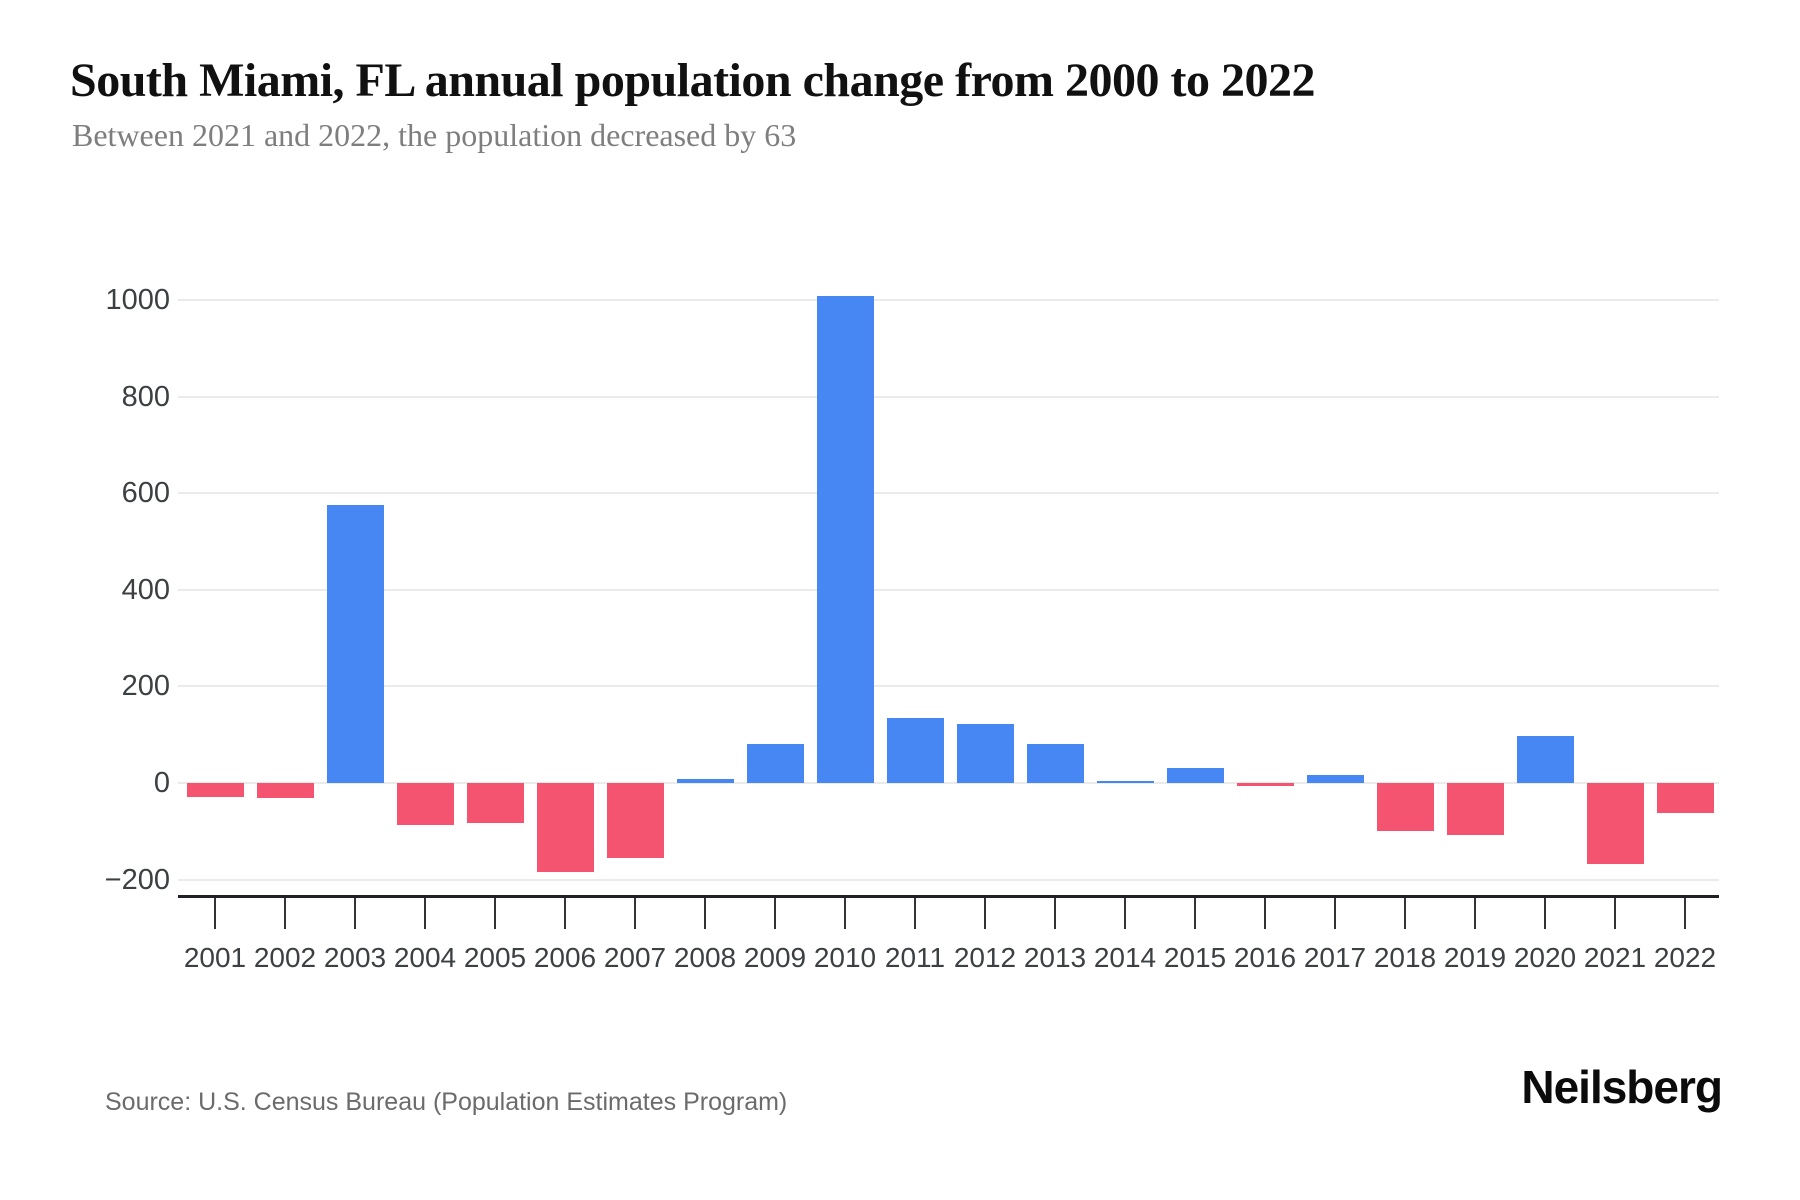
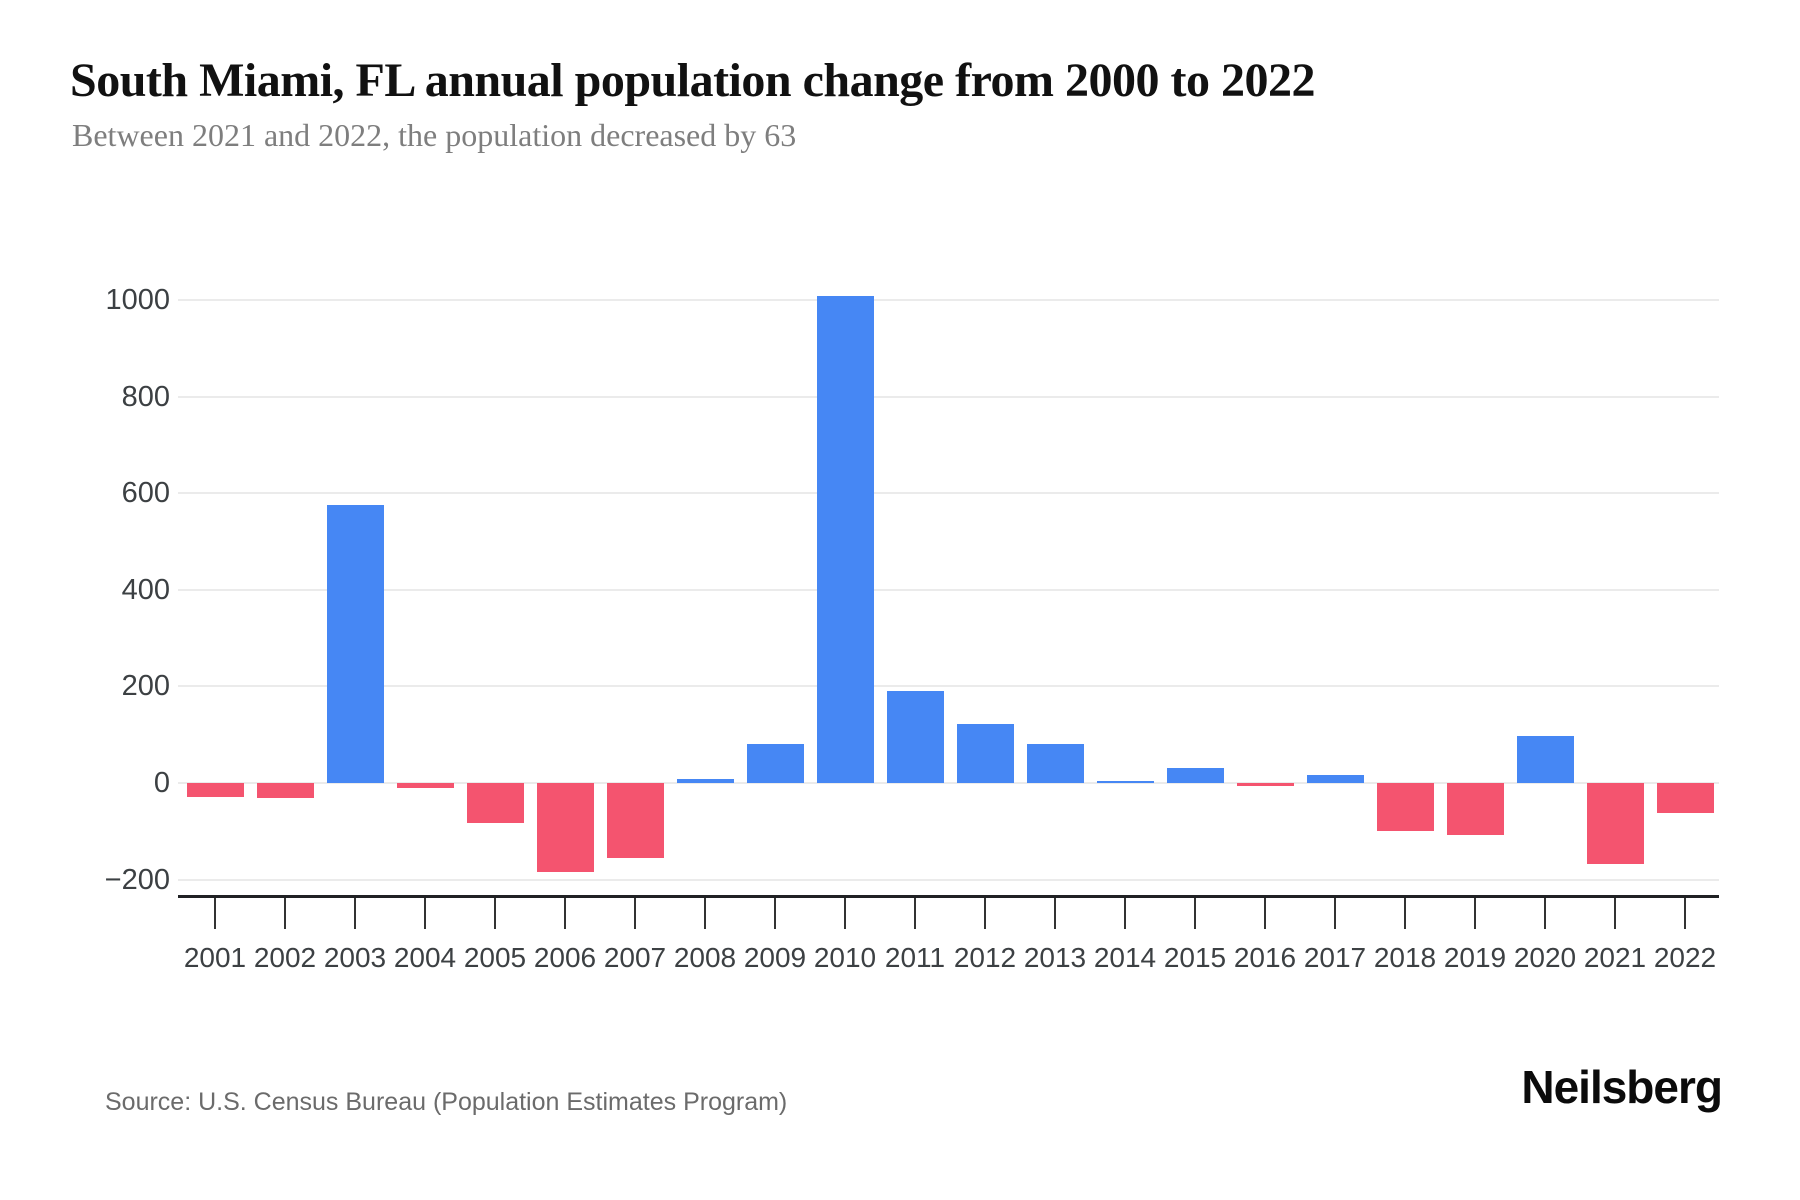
2004: -90 -> -10
2011: 130 -> 190
